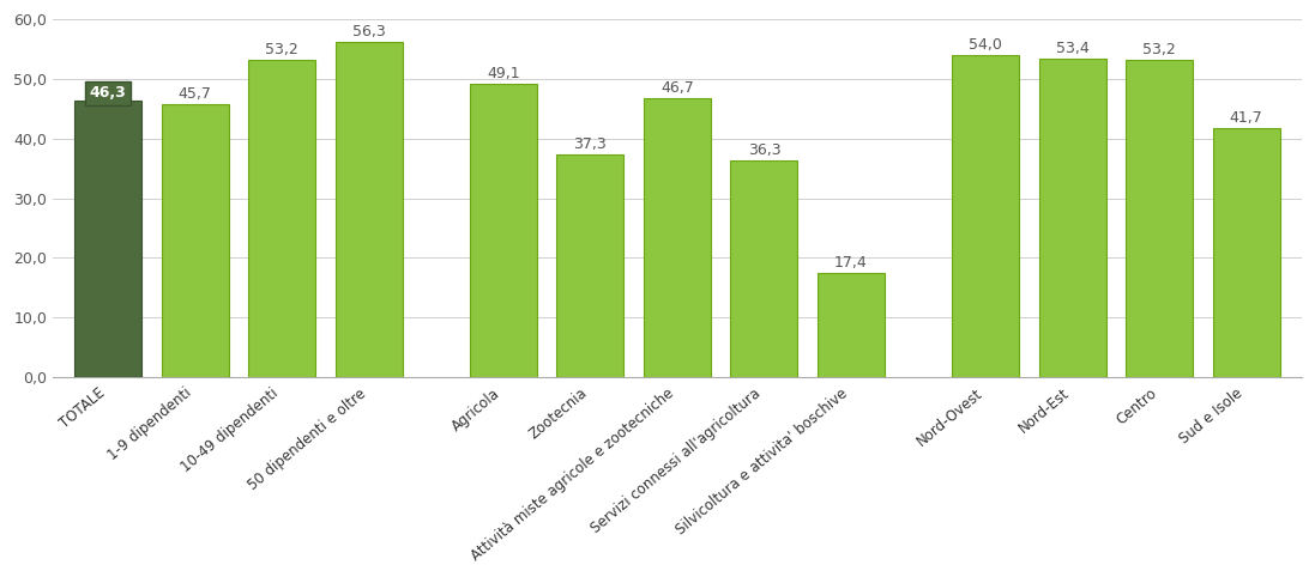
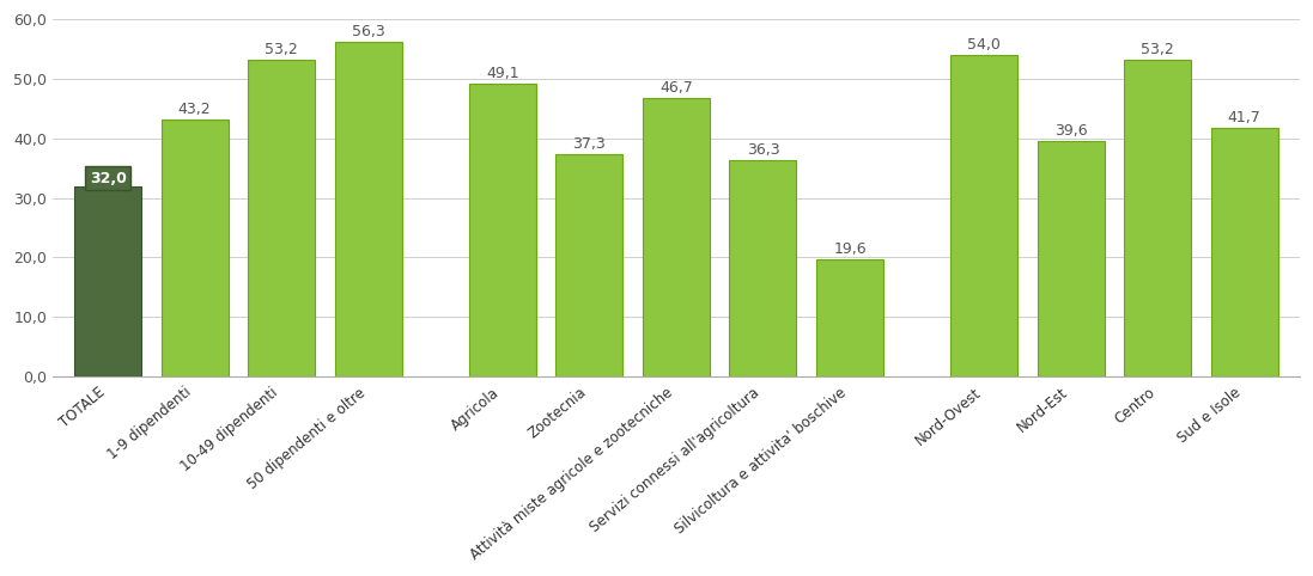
TOTALE: 46,3 -> 32,0
1-9 dipendenti: 45,7 -> 43,2
Silvicoltura e attivita' boschive: 17,4 -> 19,6
Nord-Est: 53,4 -> 39,6
